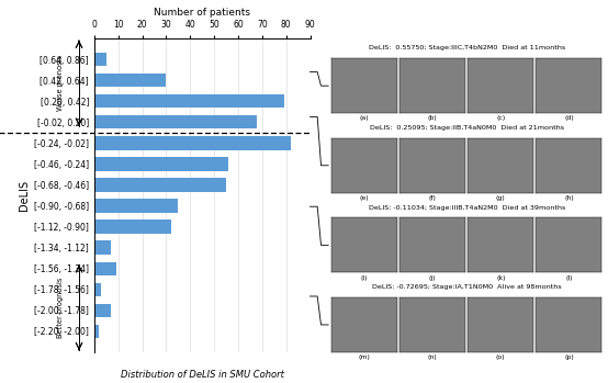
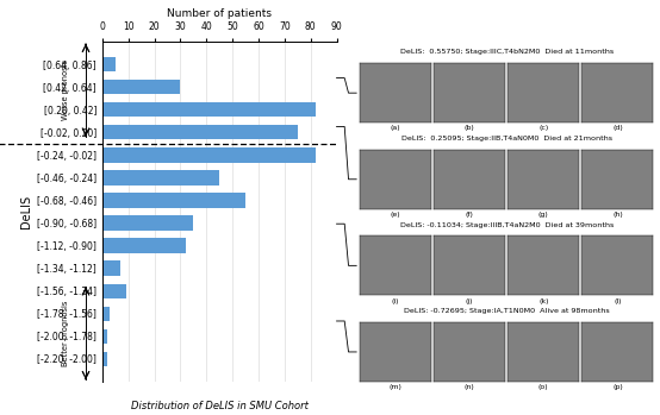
[0.20, 0.42]: 79 -> 82
[-0.02, 0.20]: 68 -> 75
[-0.46, -0.24]: 56 -> 45
[-2.00, -1.78]: 7 -> 2
